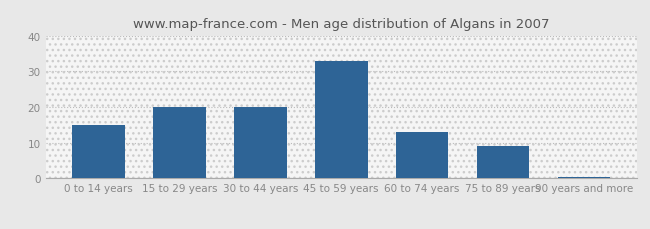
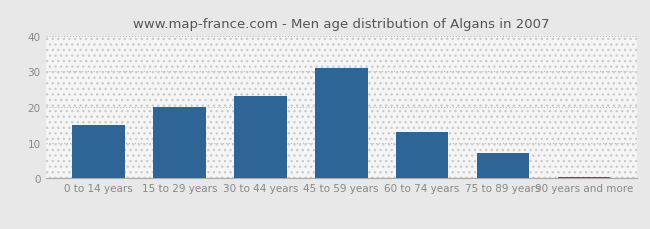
30 to 44 years: 20.0 -> 23.0
45 to 59 years: 33.0 -> 31.0
75 to 89 years: 9.0 -> 7.0
